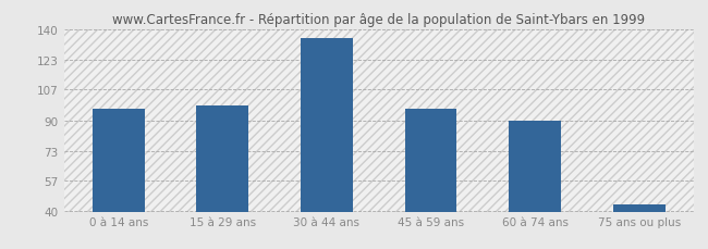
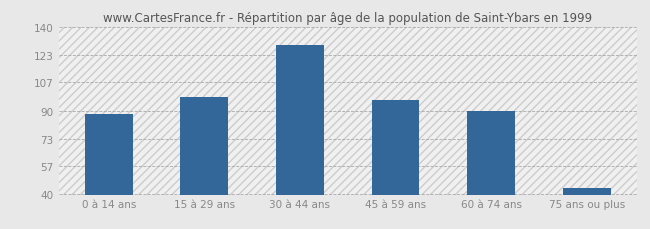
0 à 14 ans: 96 -> 88
30 à 44 ans: 135 -> 129
